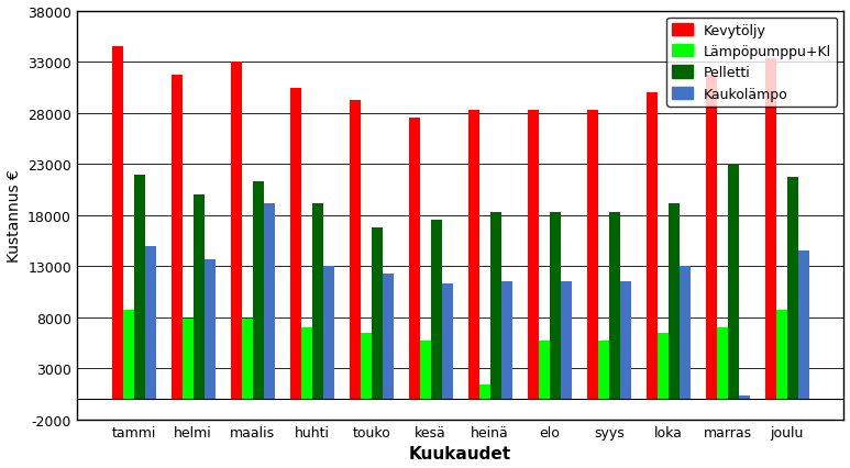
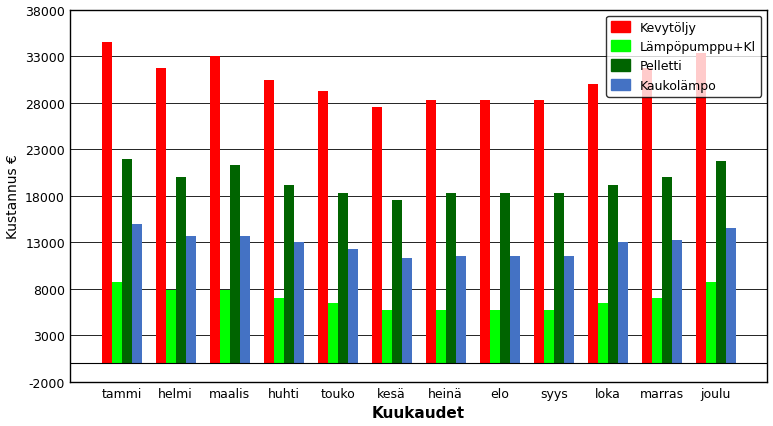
Kaukolämpo/maalis: 19200 -> 13700
Pelletti/touko: 16800 -> 18300
Lämpöpumppu+Kl/heinä: 1400 -> 5700
Pelletti/marras: 23000 -> 20000
Kaukolämpo/marras: 400 -> 13300
